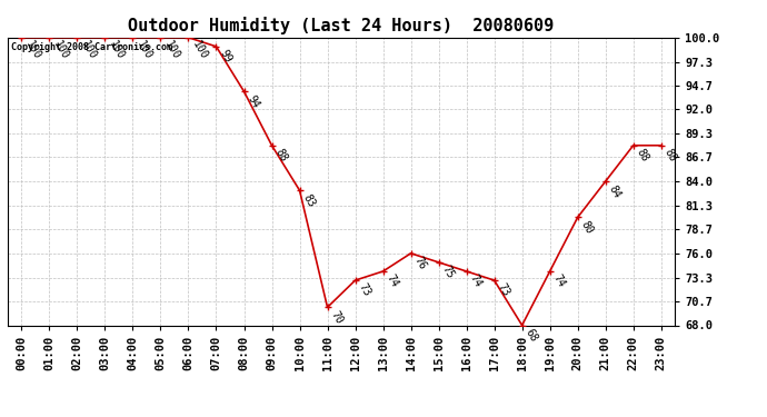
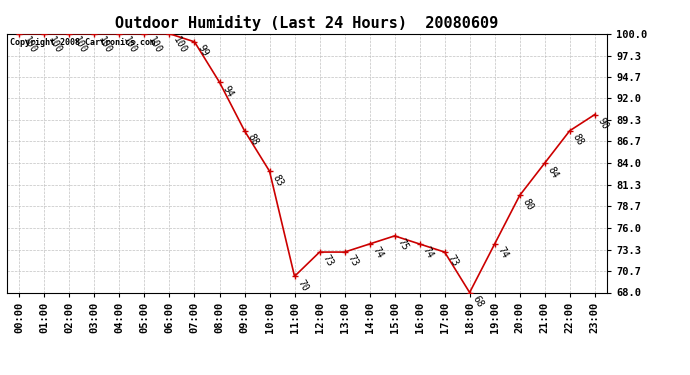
13:00: 74 -> 73
14:00: 76 -> 74
23:00: 88 -> 90
